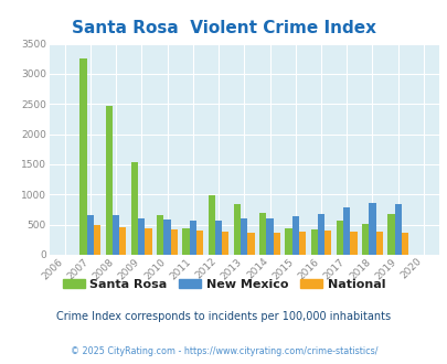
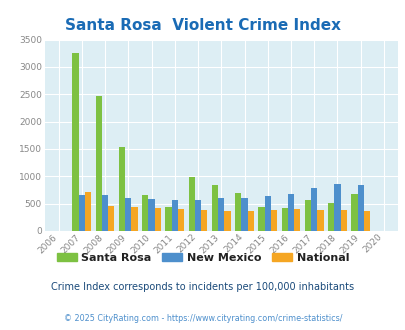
National/2007: 490 -> 720
